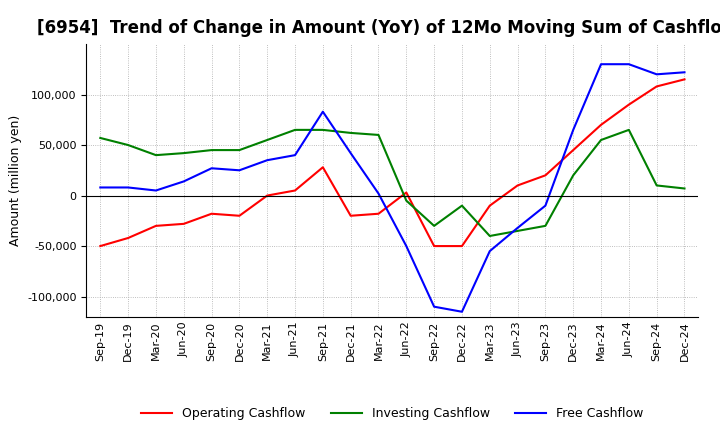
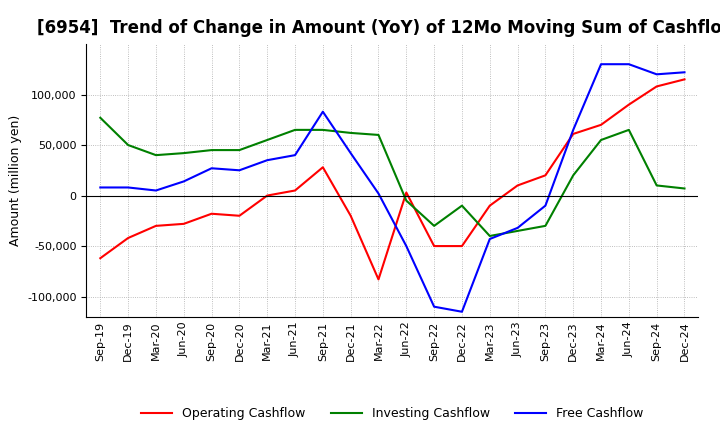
Operating Cashflow/Sep-19: -50,000 -> -62,000
Investing Cashflow/Sep-19: 57,000 -> 77,000
Operating Cashflow/Mar-22: -18,000 -> -83,000
Free Cashflow/Mar-23: -55,000 -> -43,000
Operating Cashflow/Dec-23: 45,000 -> 61,000
